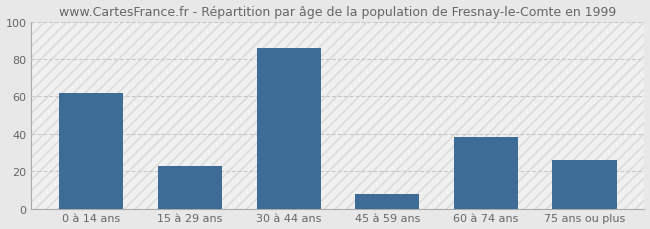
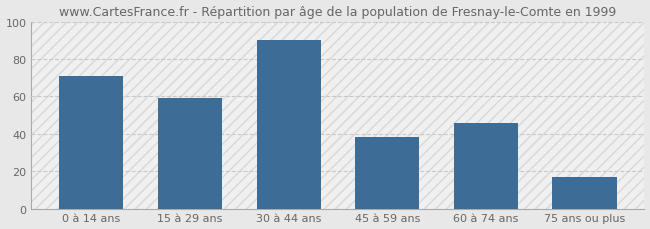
0 à 14 ans: 62 -> 71
15 à 29 ans: 23 -> 59
30 à 44 ans: 86 -> 90
45 à 59 ans: 8 -> 38
60 à 74 ans: 38 -> 46
75 ans ou plus: 26 -> 17
